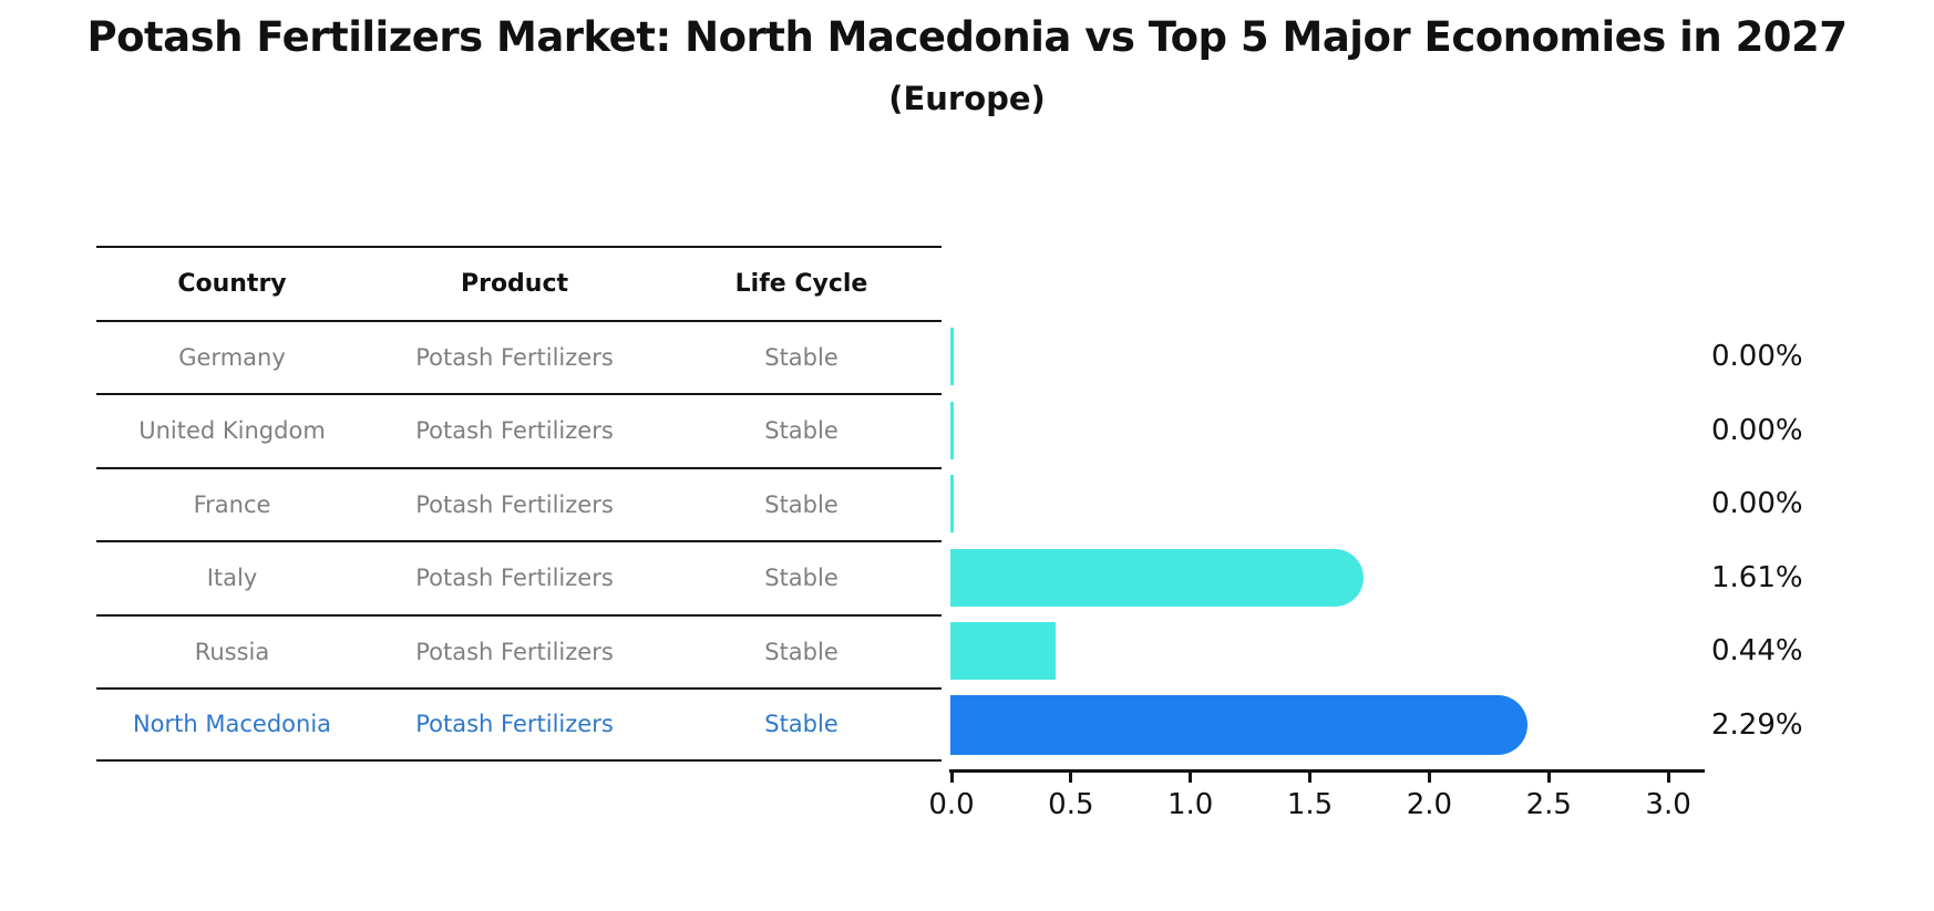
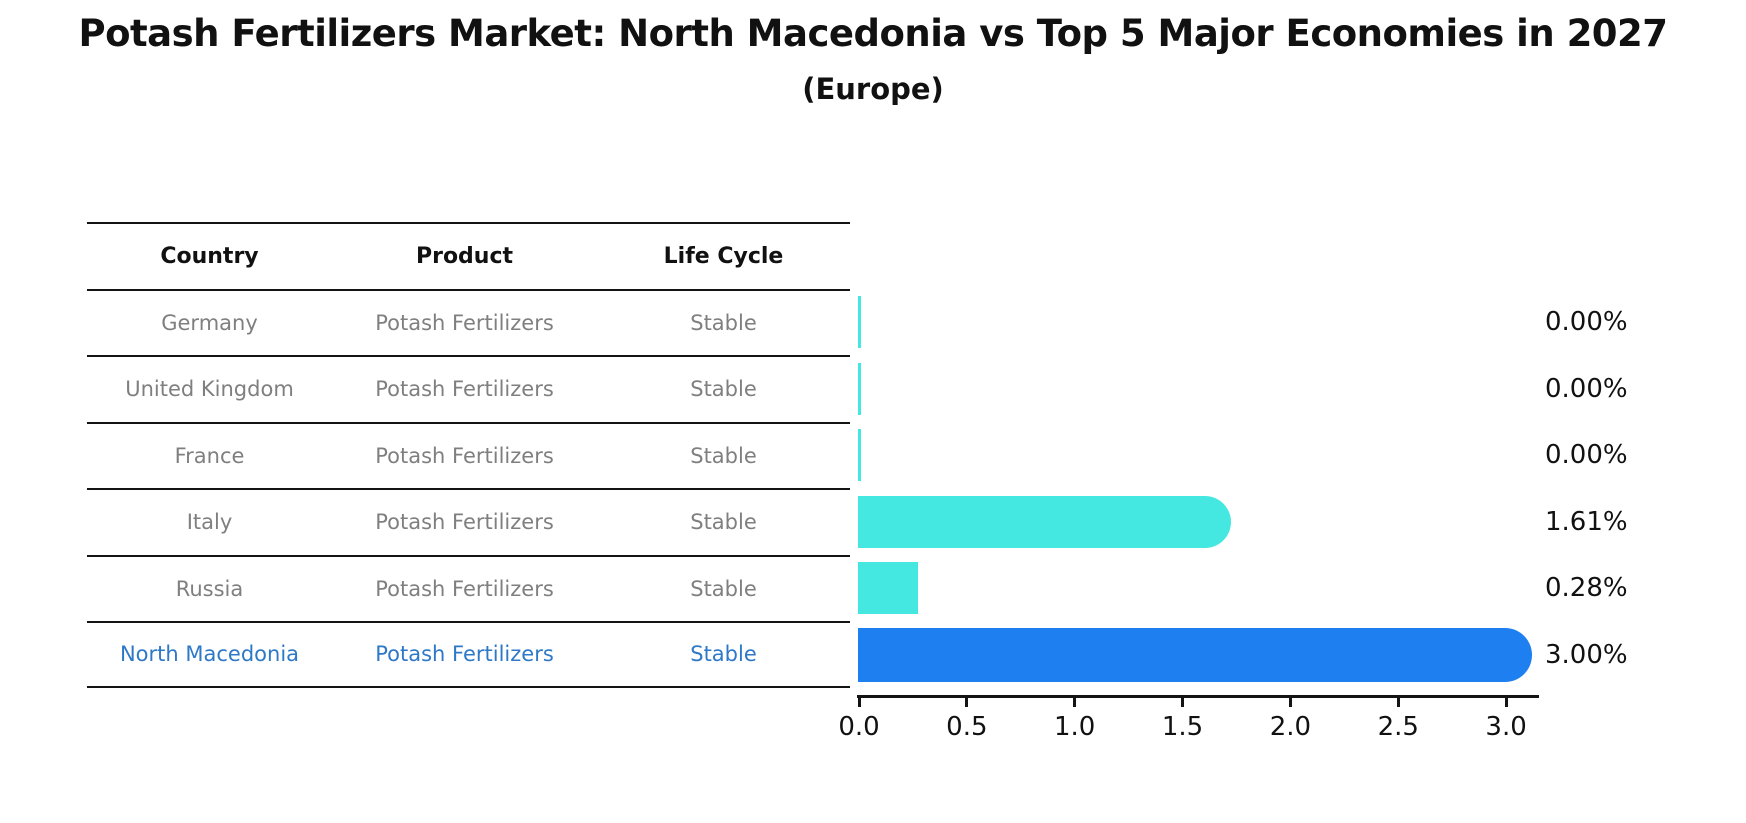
Russia: 0.44% -> 0.28%
North Macedonia: 2.29% -> 3.00%
